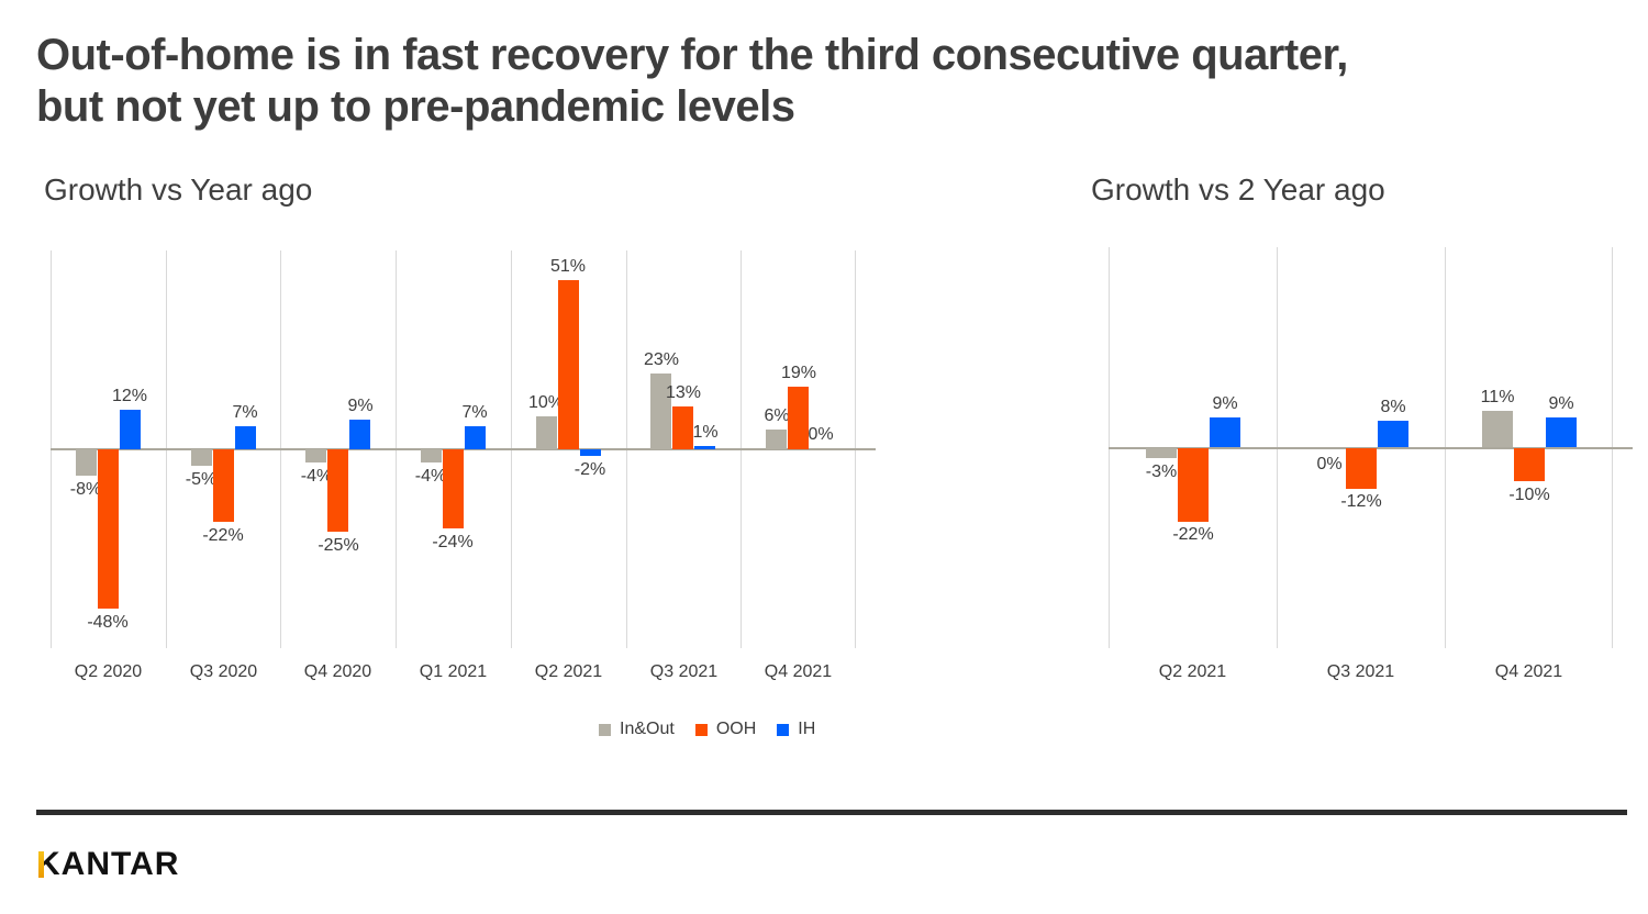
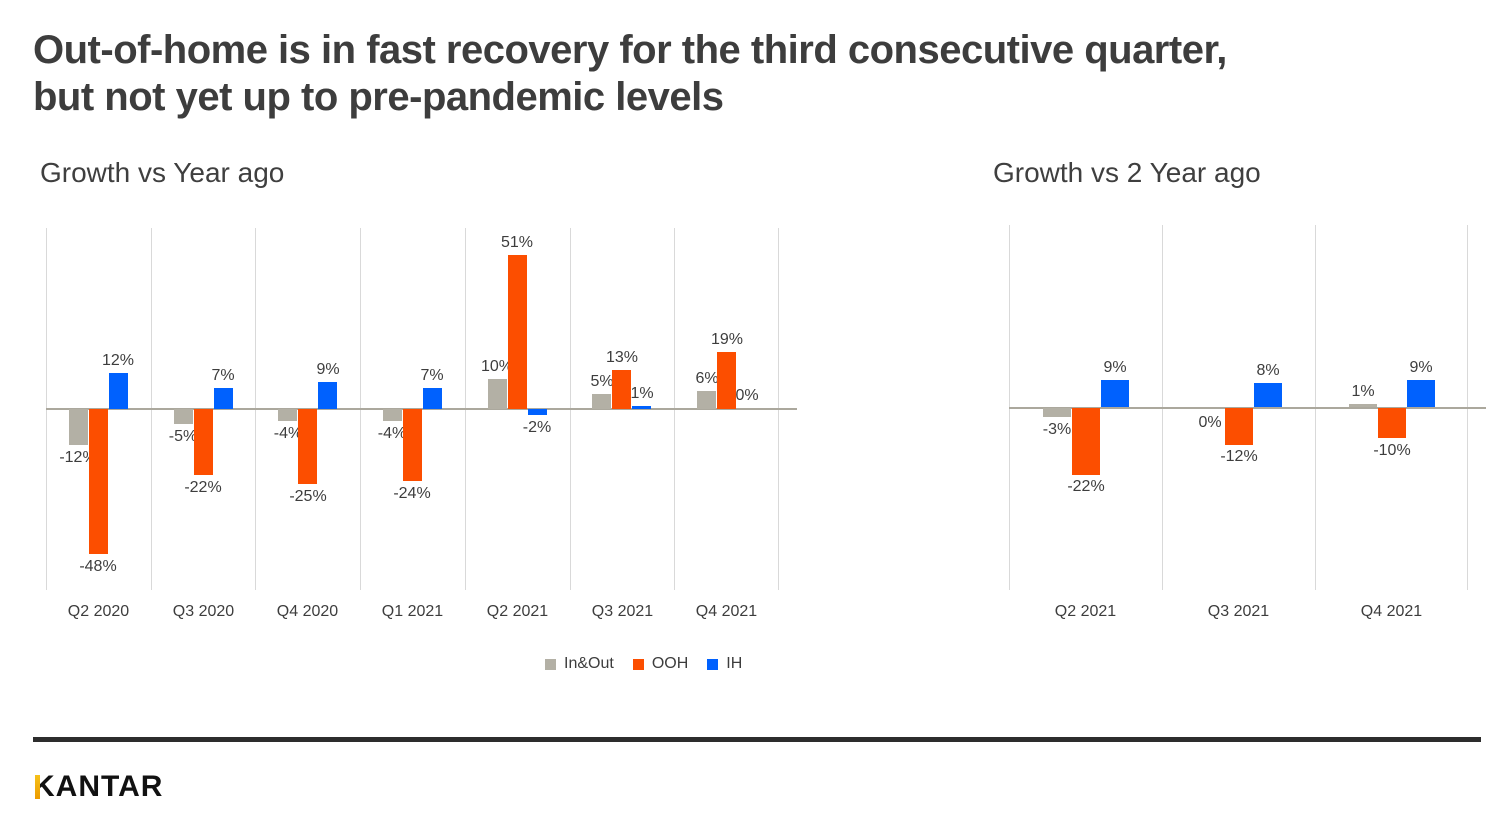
Growth vs Year ago/In&Out/Q2 2020: -8% -> -12%
Growth vs Year ago/In&Out/Q3 2021: 23% -> 5%
Growth vs 2 Year ago/In&Out/Q4 2021: 11% -> 1%
